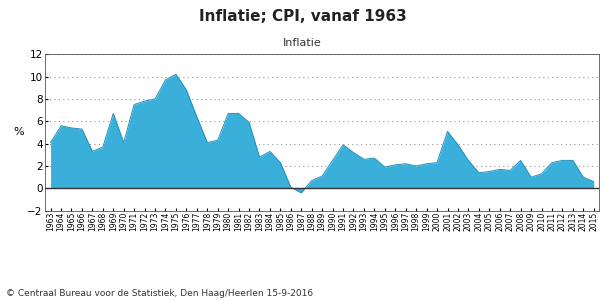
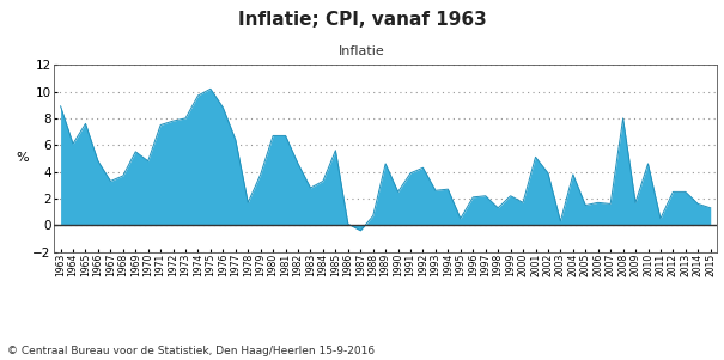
1963: 4.1 -> 8.9
1964: 5.6 -> 6.1
1965: 5.4 -> 7.6
1966: 5.3 -> 4.8
1969: 6.7 -> 5.5
1970: 4.1 -> 4.8
1978: 4.1 -> 1.7
1979: 4.3 -> 3.8
1982: 5.9 -> 4.6
1985: 2.3 -> 5.6
1989: 1.1 -> 4.6
1992: 3.2 -> 4.3
1995: 1.9 -> 0.5
1998: 2.0 -> 1.3
2000: 2.3 -> 1.7
2003: 2.5 -> 0.3
2004: 1.4 -> 3.8
2008: 2.5 -> 8.0
2009: 1.0 -> 1.7
2010: 1.3 -> 4.6
2011: 2.3 -> 0.5
2014: 1.0 -> 1.6
2015: 0.6 -> 1.3
